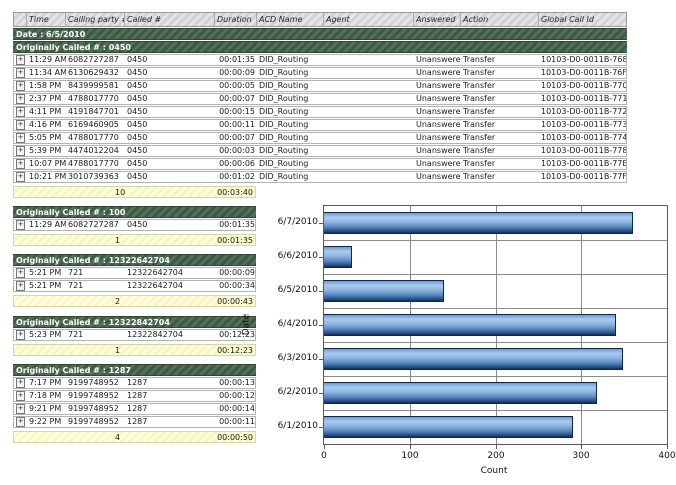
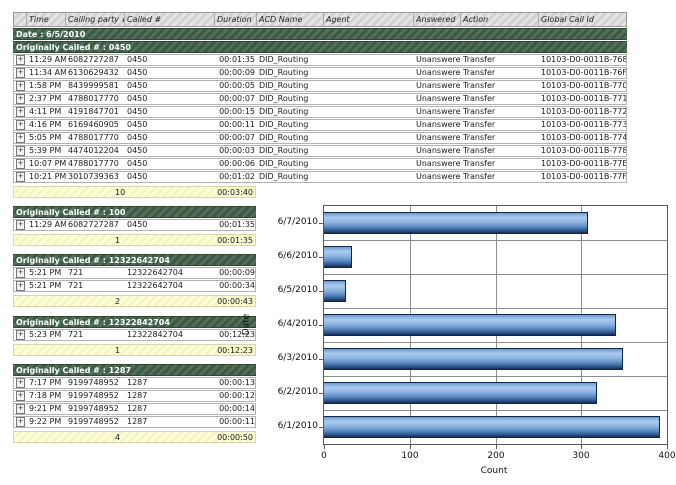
6/7/2010: 360 -> 310
6/5/2010: 140 -> 30
6/1/2010: 290 -> 390
